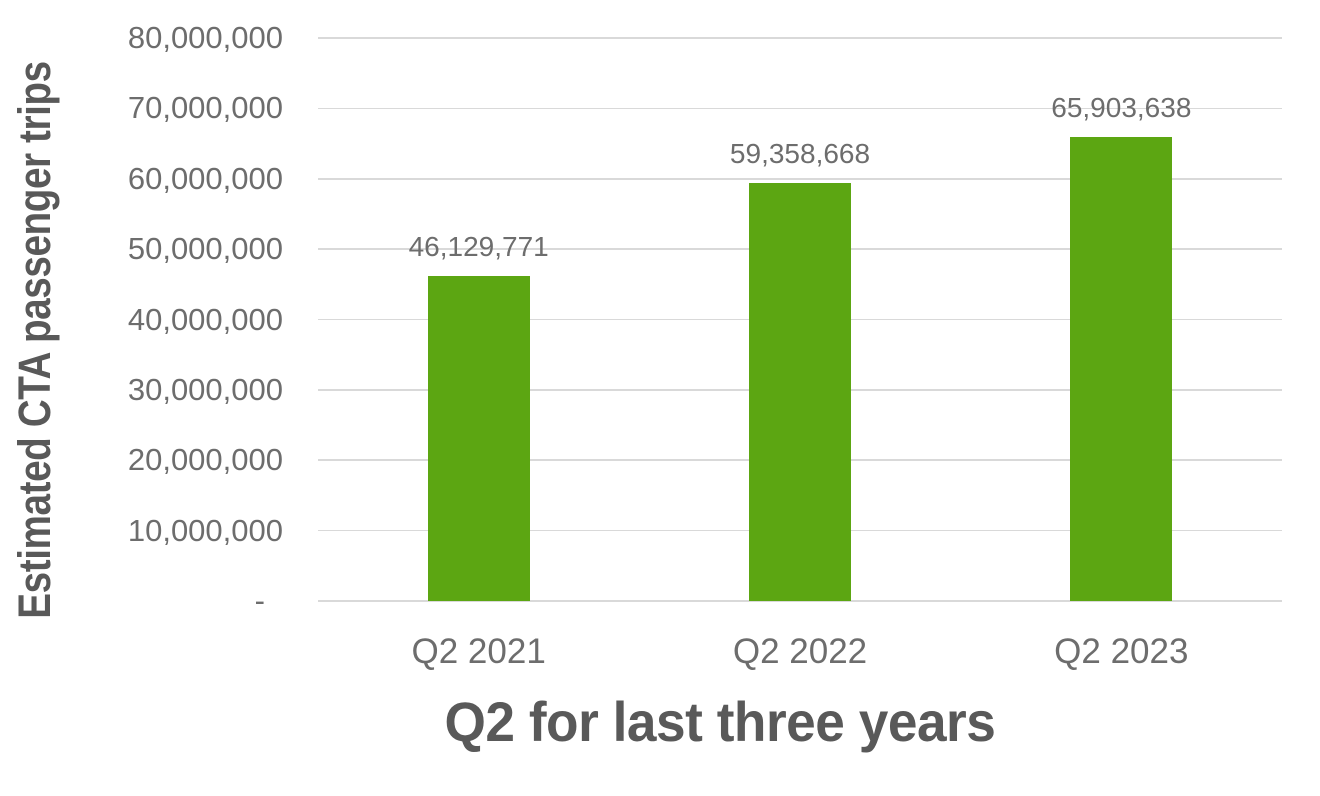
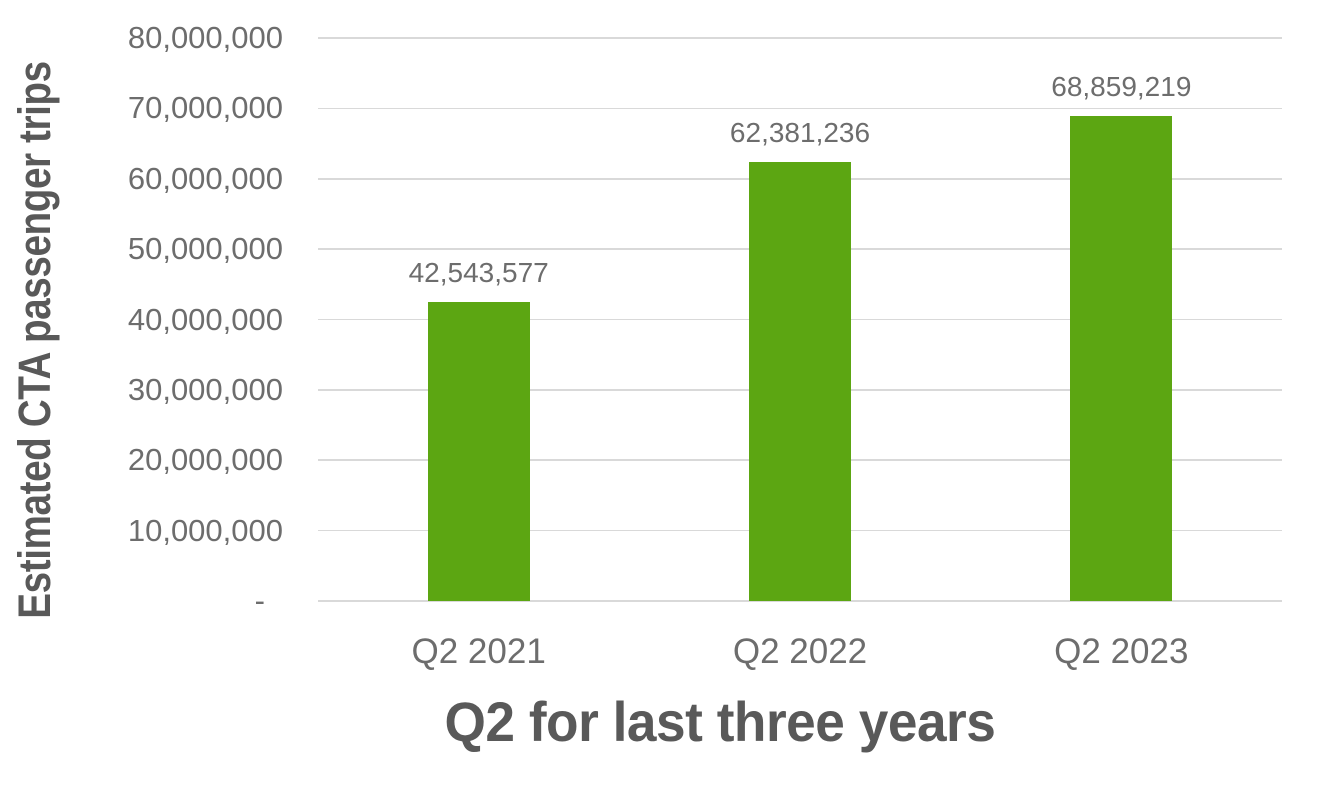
Q2 2021: 46,129,771 -> 42,543,577
Q2 2022: 59,358,668 -> 62,381,236
Q2 2023: 65,903,638 -> 68,859,219
